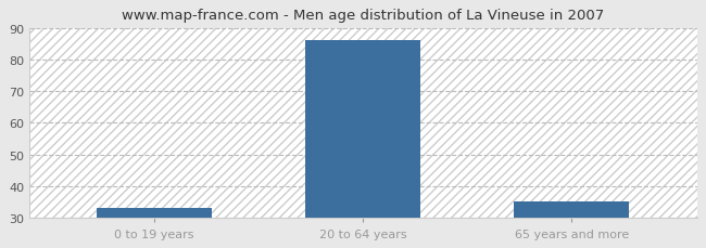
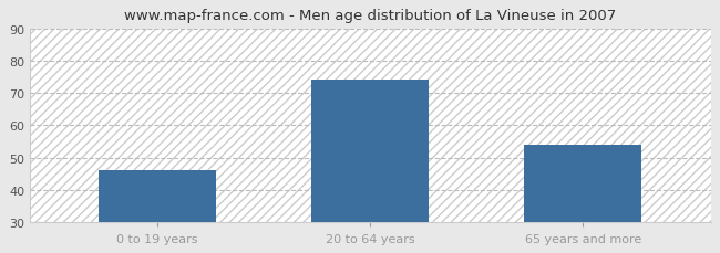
0 to 19 years: 33 -> 46
20 to 64 years: 86 -> 74
65 years and more: 35 -> 54
